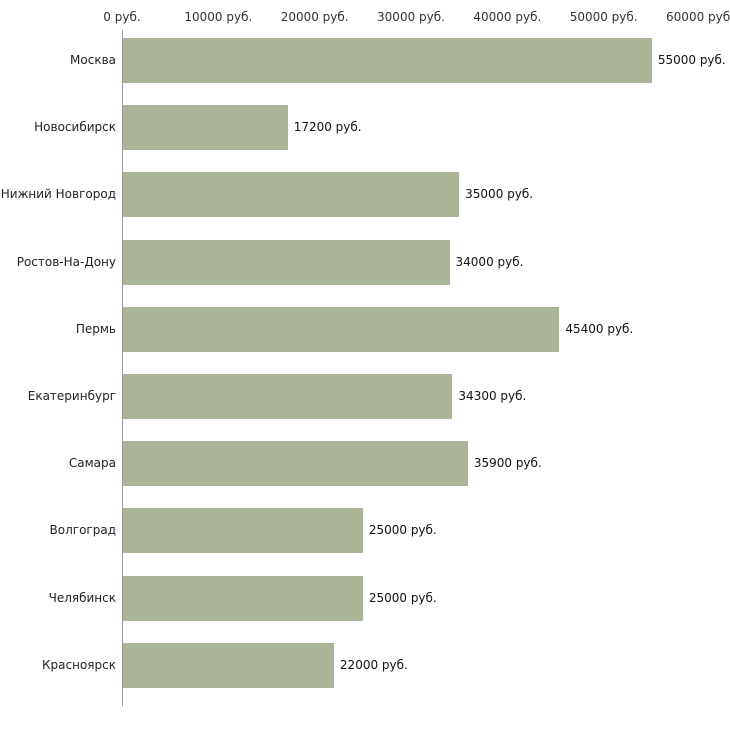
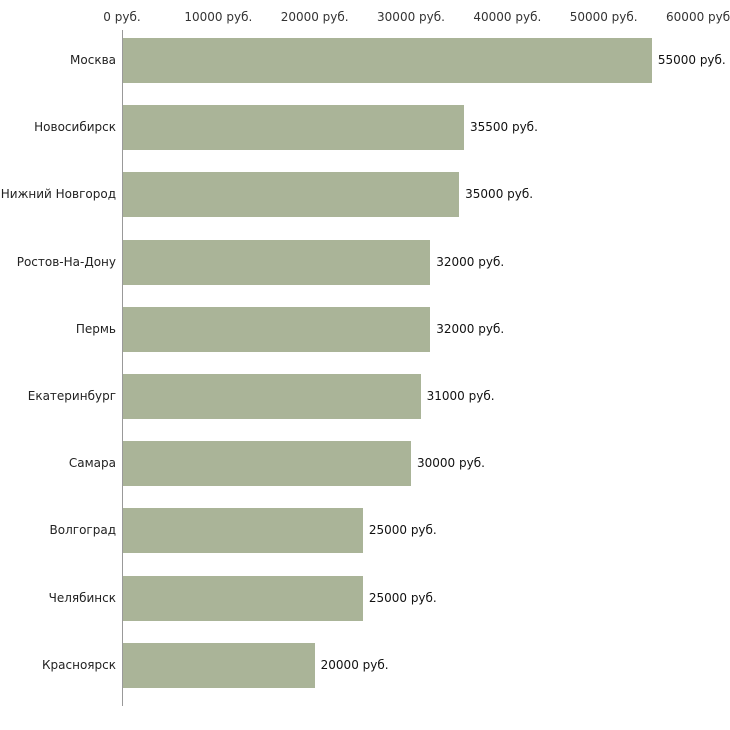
Новосибирск: 17200 -> 35500
Ростов-На-Дону: 34000 -> 32000
Пермь: 45400 -> 32000
Екатеринбург: 34300 -> 31000
Самара: 35900 -> 30000
Красноярск: 22000 -> 20000
